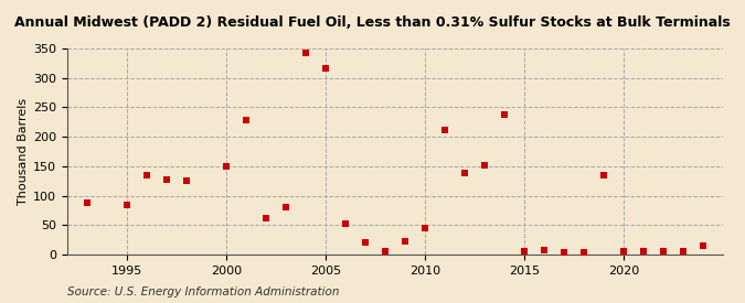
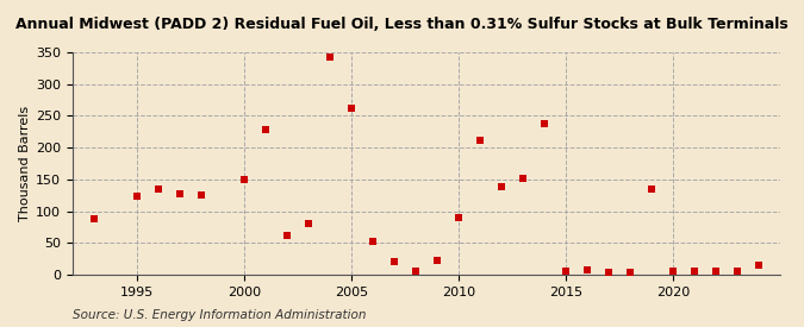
1995: 84 -> 124
2005: 316 -> 262
2010: 44 -> 90
